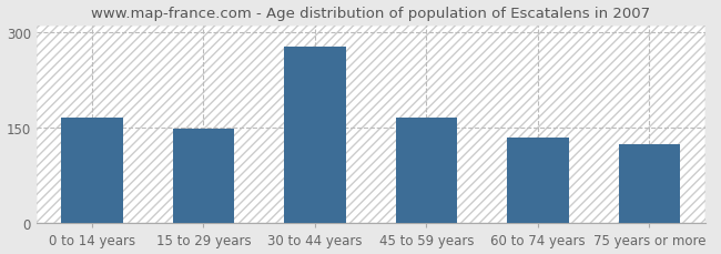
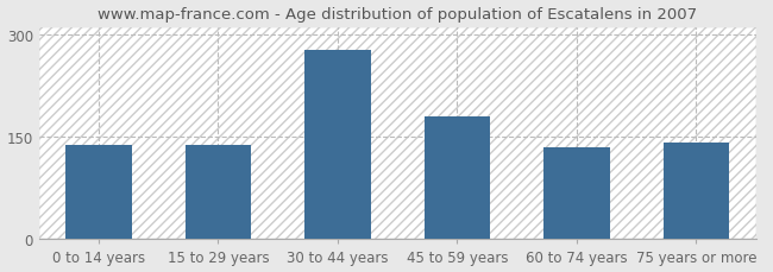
0 to 14 years: 166 -> 138
15 to 29 years: 148 -> 138
45 to 59 years: 165 -> 180
75 years or more: 124 -> 142
